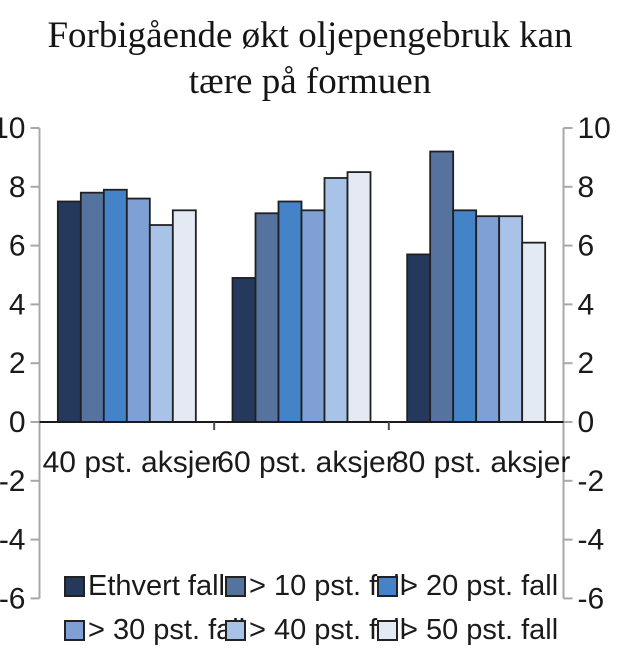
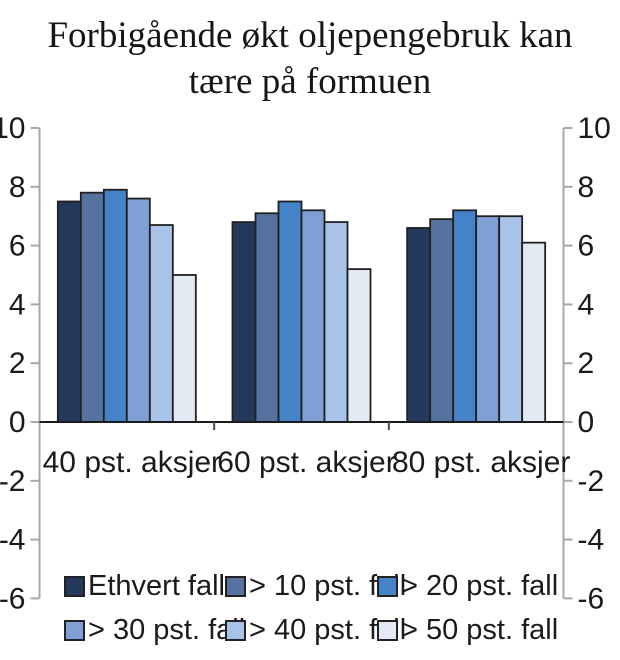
> 50 pst. fall/40 pst. aksjer: 7.2 -> 5.0
Ethvert fall/60 pst. aksjer: 4.9 -> 6.8
> 40 pst. fall/60 pst. aksjer: 8.3 -> 6.8
> 50 pst. fall/60 pst. aksjer: 8.5 -> 5.2
Ethvert fall/80 pst. aksjer: 5.7 -> 6.6
> 10 pst. fall/80 pst. aksjer: 9.2 -> 6.9
